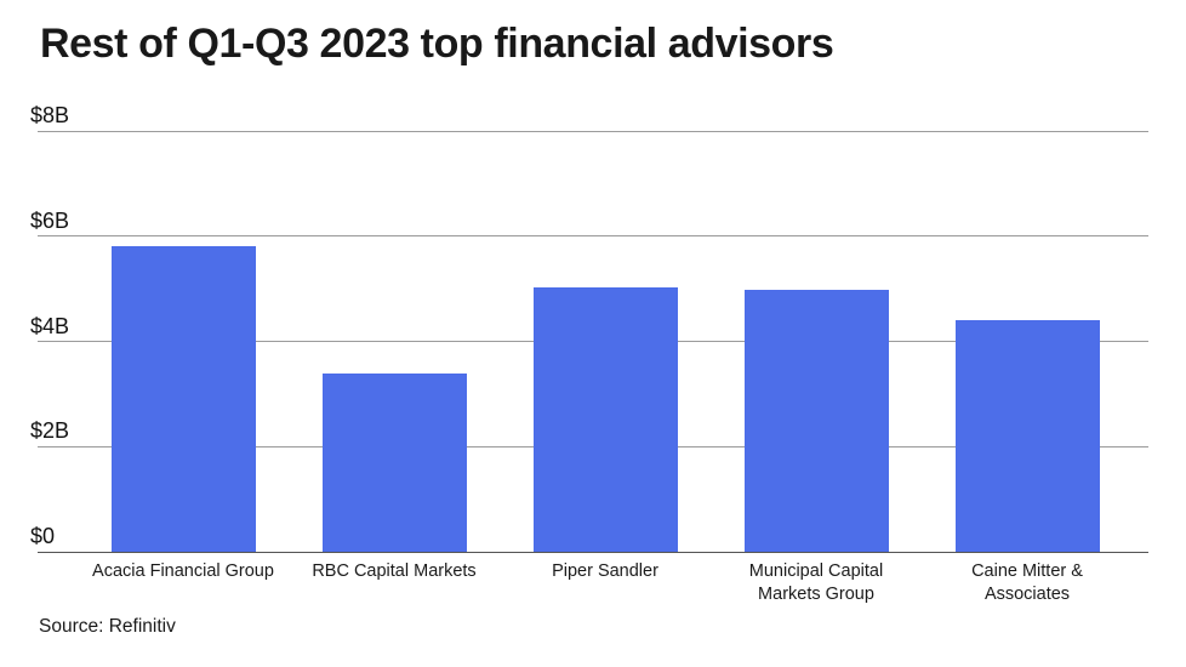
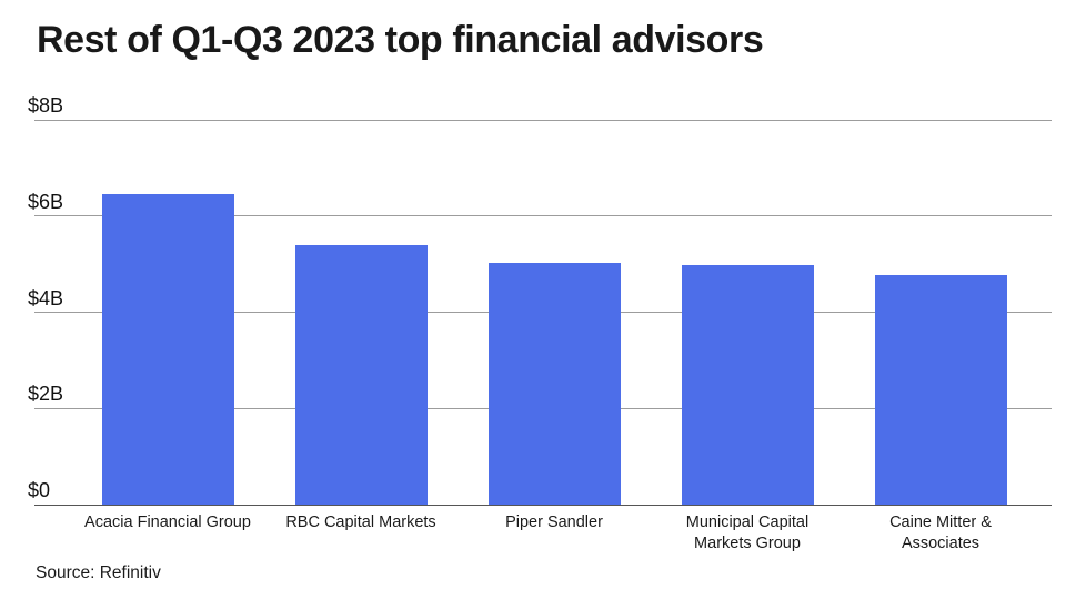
Acacia Financial Group: $5.8B -> $6.5B
RBC Capital Markets: $3.4B -> $5.4B
Caine Mitter & Associates: $4.4B -> $4.8B
